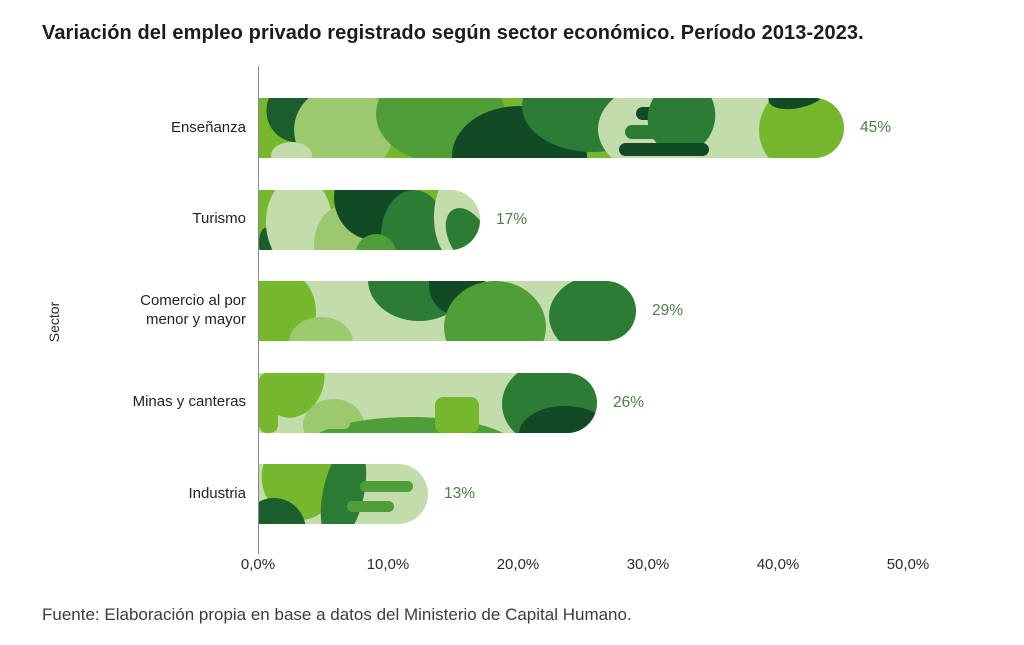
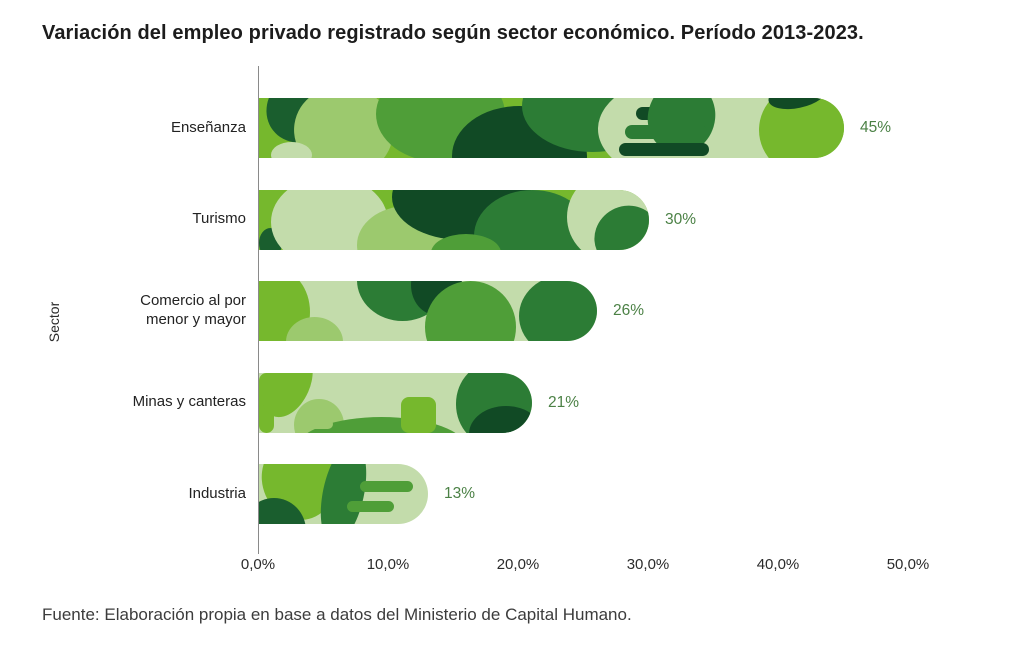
Turismo: 17% -> 30%
Comercio al por menor y mayor: 29% -> 26%
Minas y canteras: 26% -> 21%
